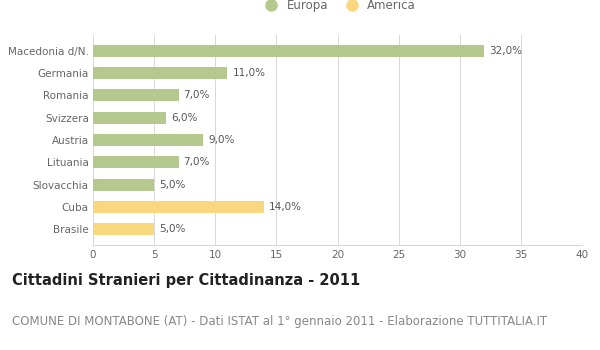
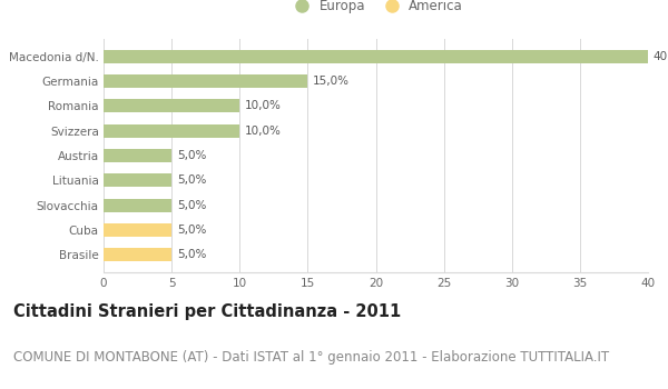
Macedonia d/N.: 32 -> 40
Germania: 11,0% -> 15,0%
Romania: 7,0% -> 10,0%
Svizzera: 6,0% -> 10,0%
Austria: 9,0% -> 5,0%
Lituania: 7,0% -> 5,0%
Cuba: 14,0% -> 5,0%
